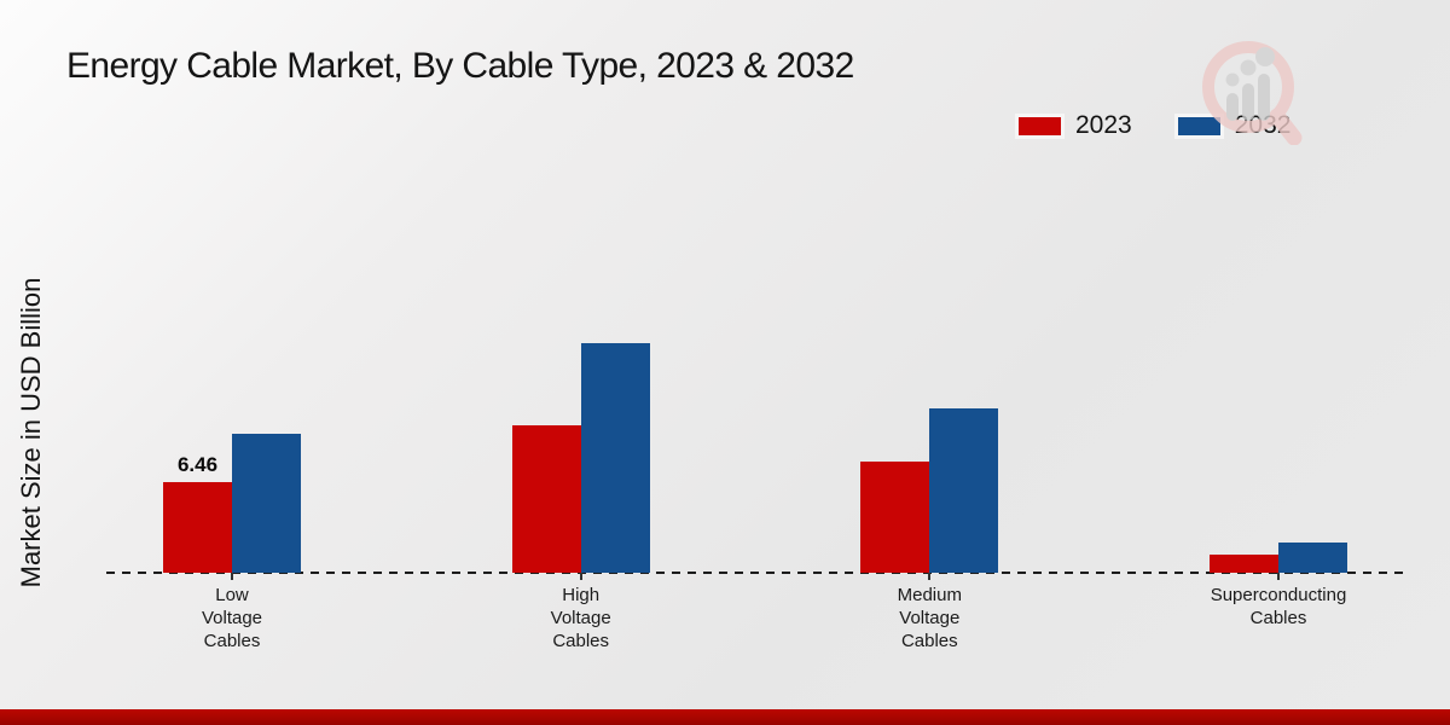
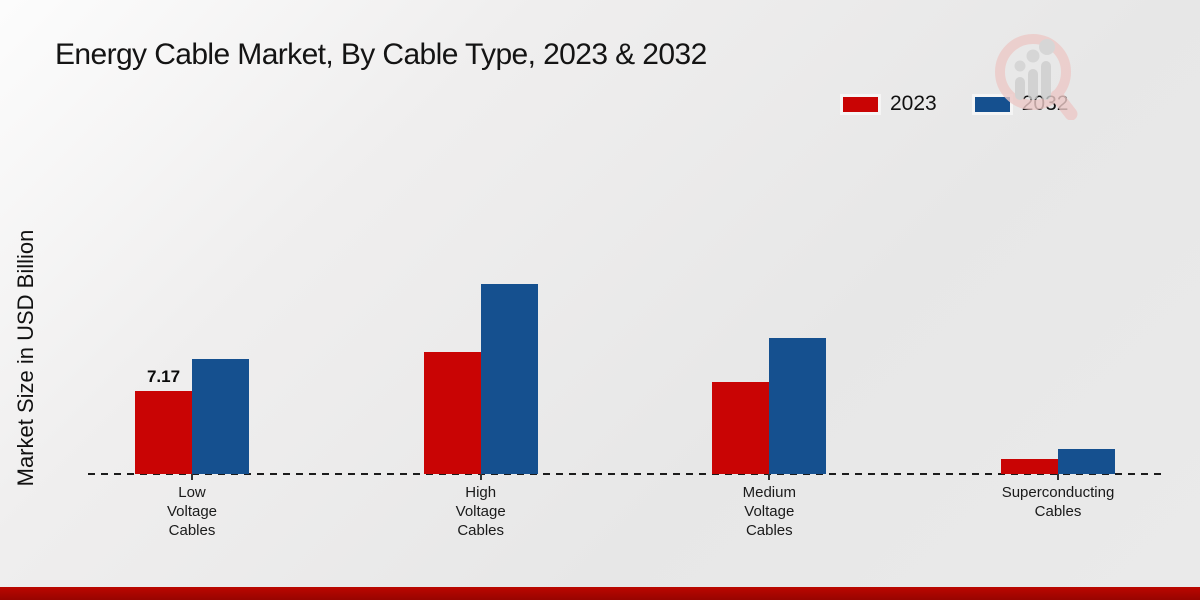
2023/Low Voltage Cables: 6.46 -> 7.17
